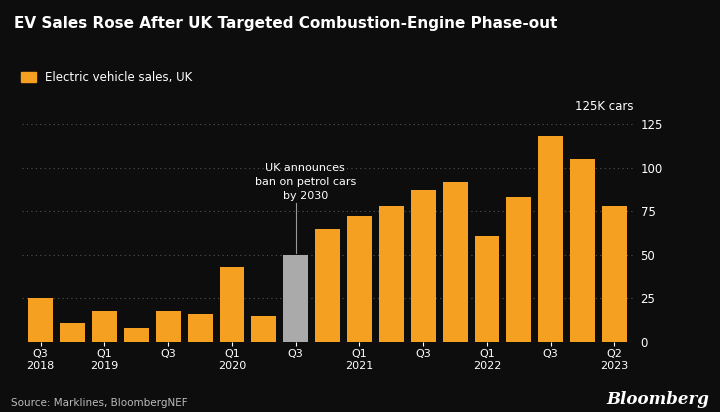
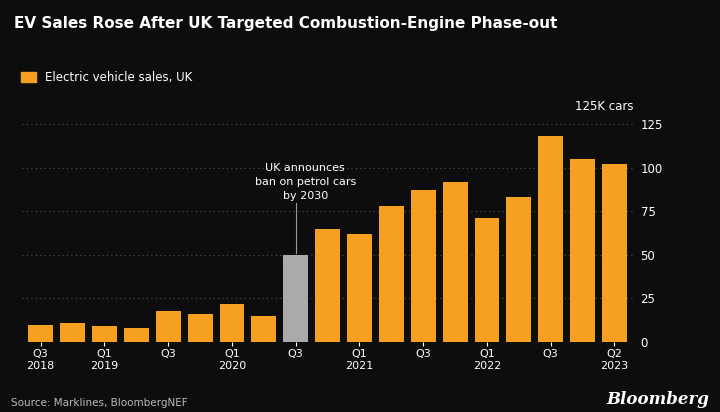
Q3 2018: 25 -> 10
Q1 2019: 18 -> 9
Q1 2020: 43 -> 22
Q1 2021: 72 -> 62
Q1 2022: 61 -> 71
Q2 2023: 78 -> 102
